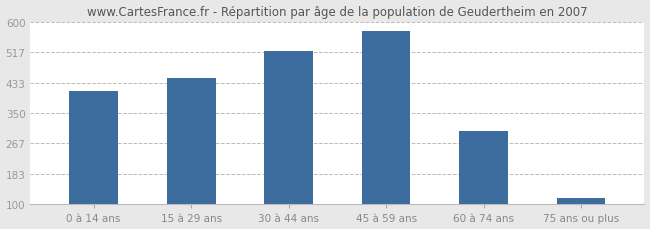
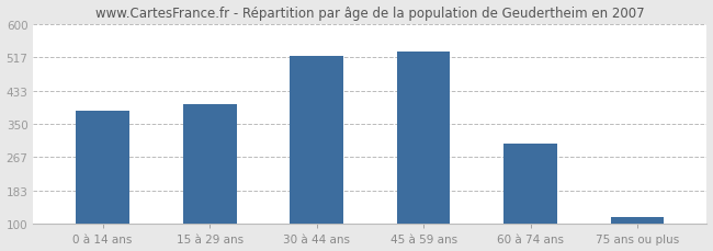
0 à 14 ans: 410 -> 383
15 à 29 ans: 445 -> 400
45 à 59 ans: 575 -> 530
